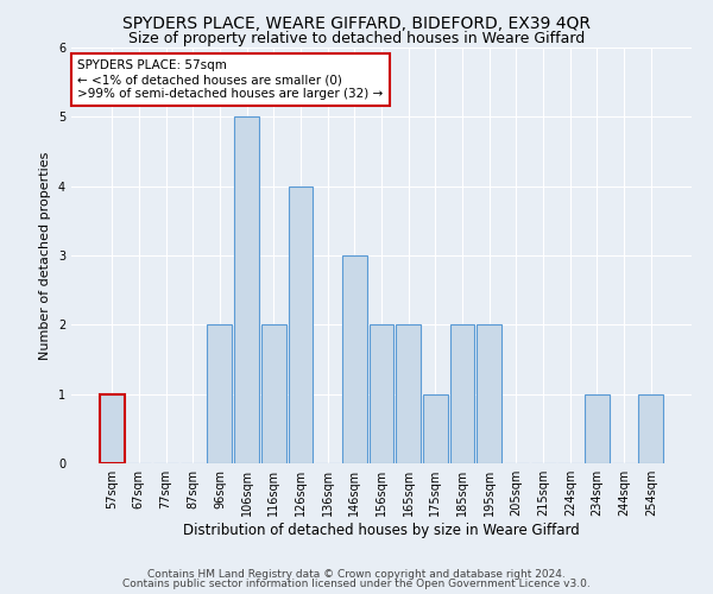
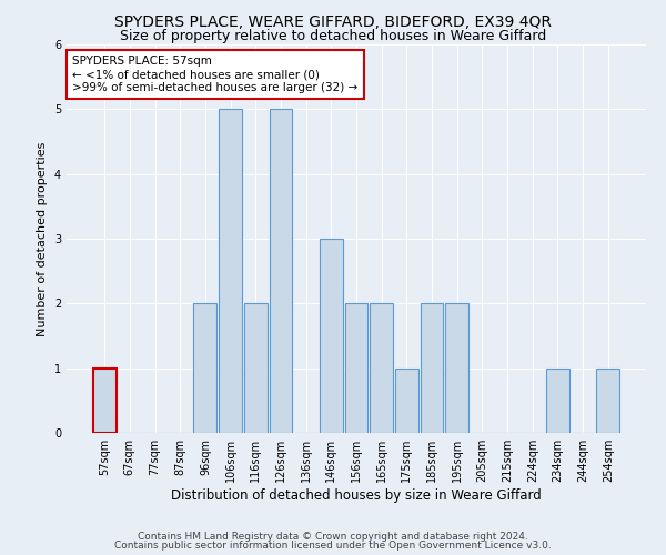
126sqm: 4 -> 5
